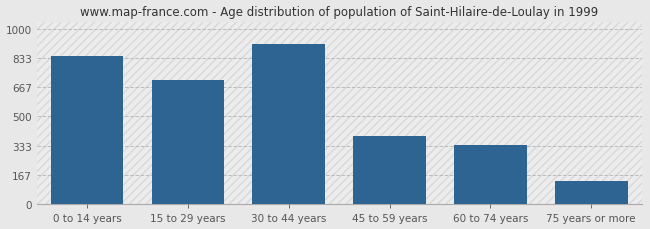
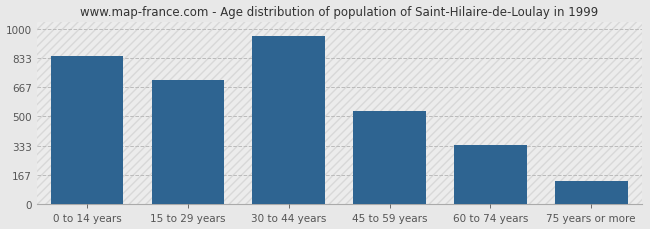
30 to 44 years: 910 -> 960
45 to 59 years: 390 -> 530
